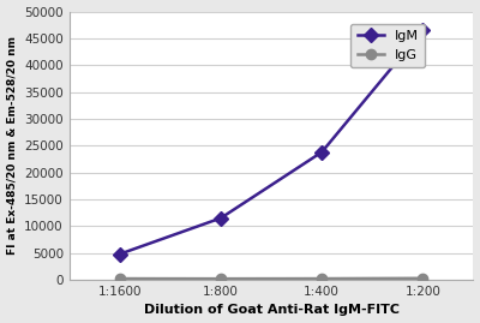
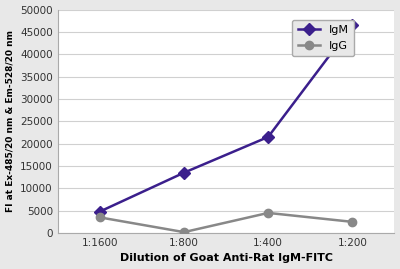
IgG/1:1600: 200 -> 3500
IgM/1:800: 11500 -> 13500
IgM/1:400: 23800 -> 21500
IgG/1:400: 200 -> 4500
IgG/1:200: 300 -> 2500
